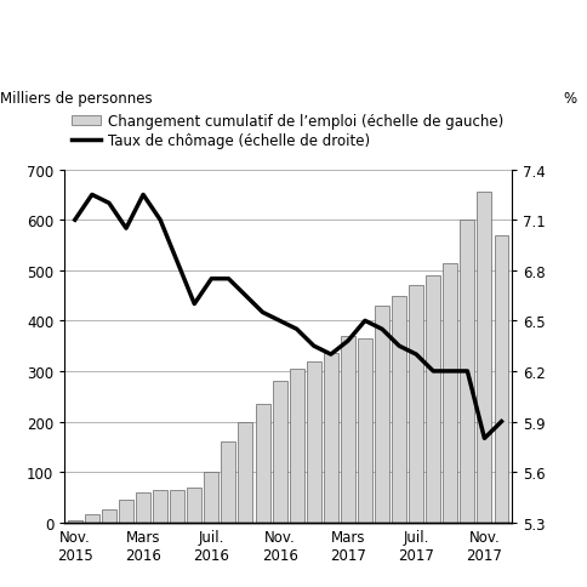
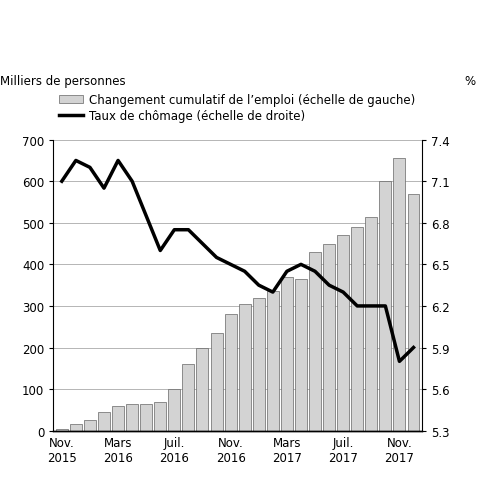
Taux de chômage (échelle de droite)/Mars 2017: 6.38 -> 6.45
